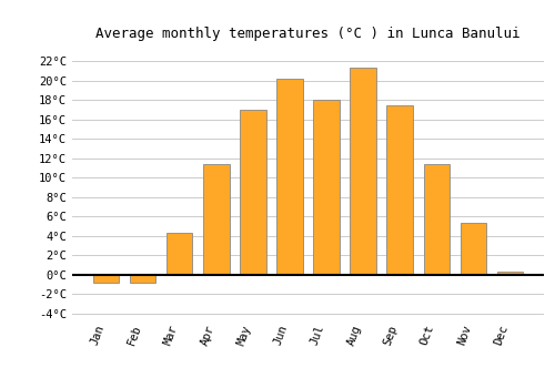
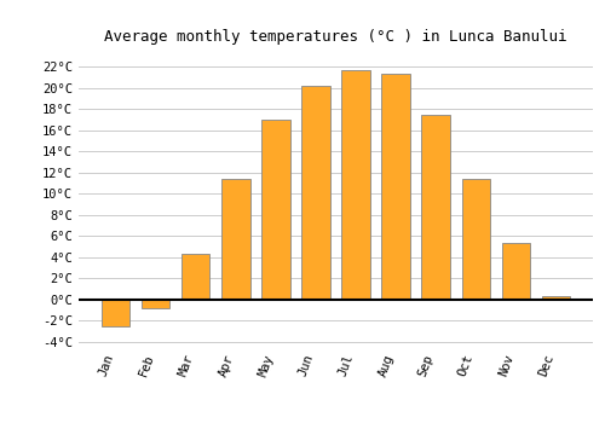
Jan: -0.8°C -> -2.5°C
Jul: 18.0°C -> 21.7°C
